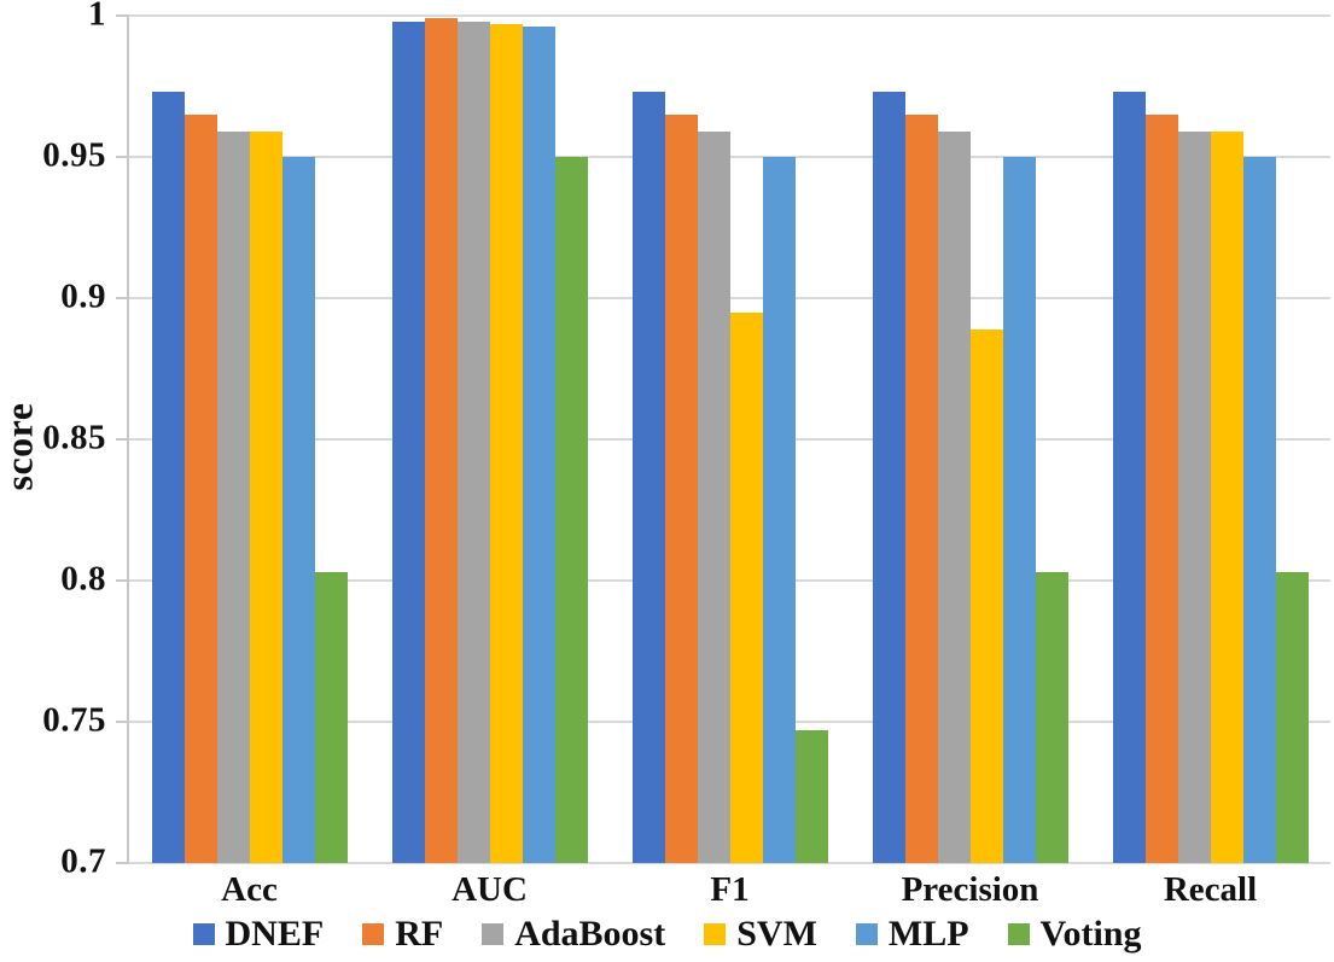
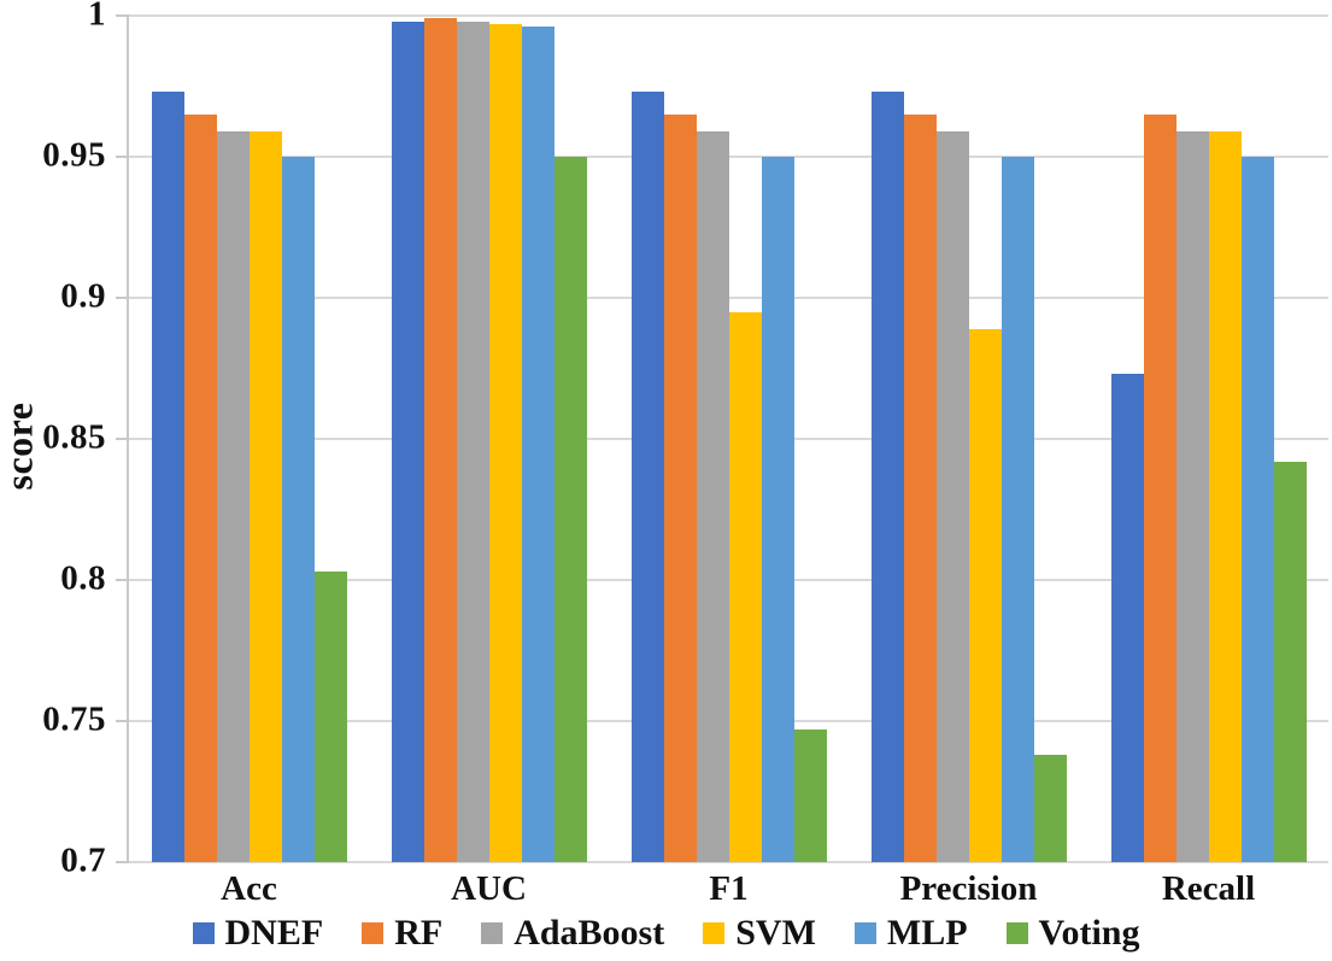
Voting/Precision: 0.803 -> 0.738
DNEF/Recall: 0.973 -> 0.873
Voting/Recall: 0.803 -> 0.842
